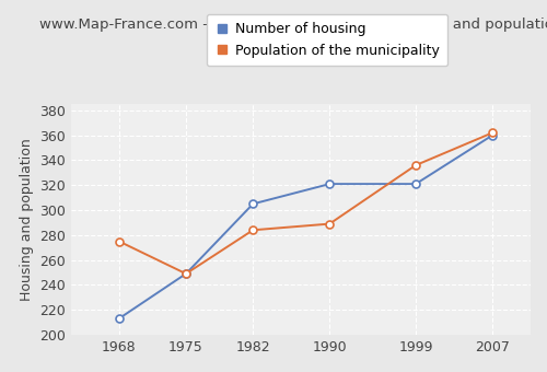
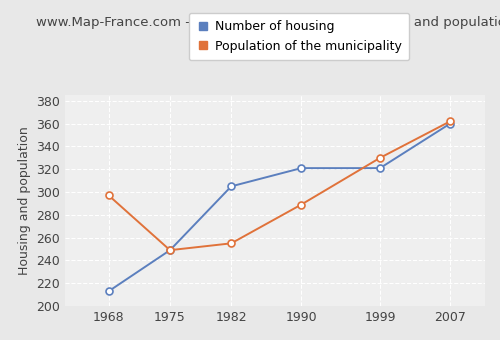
Population of the municipality/1968: 275 -> 297
Population of the municipality/1982: 284 -> 255
Population of the municipality/1999: 336 -> 330
